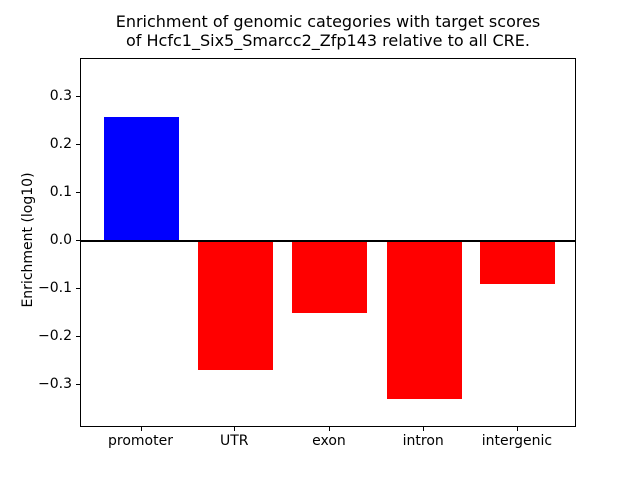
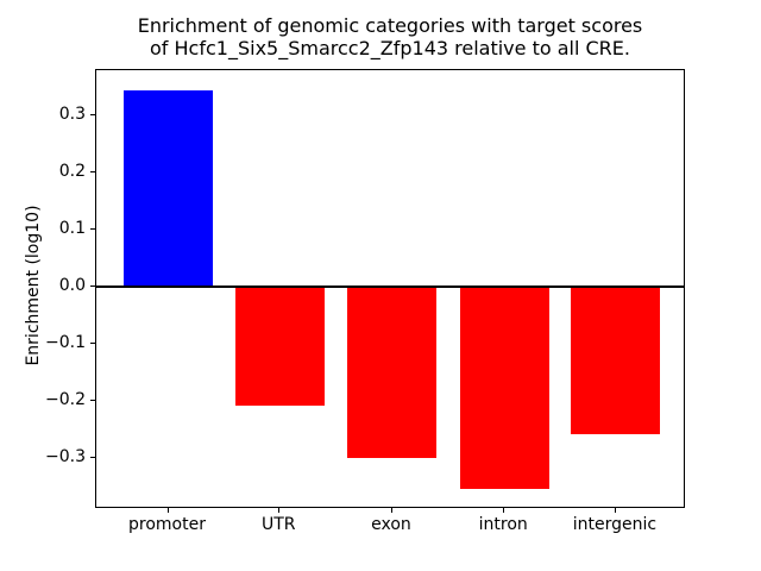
promoter: 0.26 -> 0.34
UTR: -0.27 -> -0.21
exon: -0.15 -> -0.30
intron: -0.33 -> -0.35
intergenic: -0.09 -> -0.26
